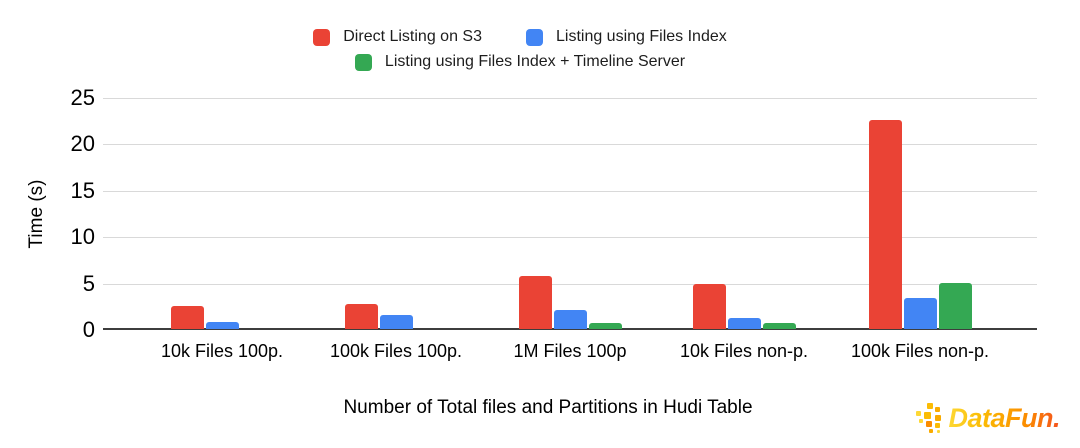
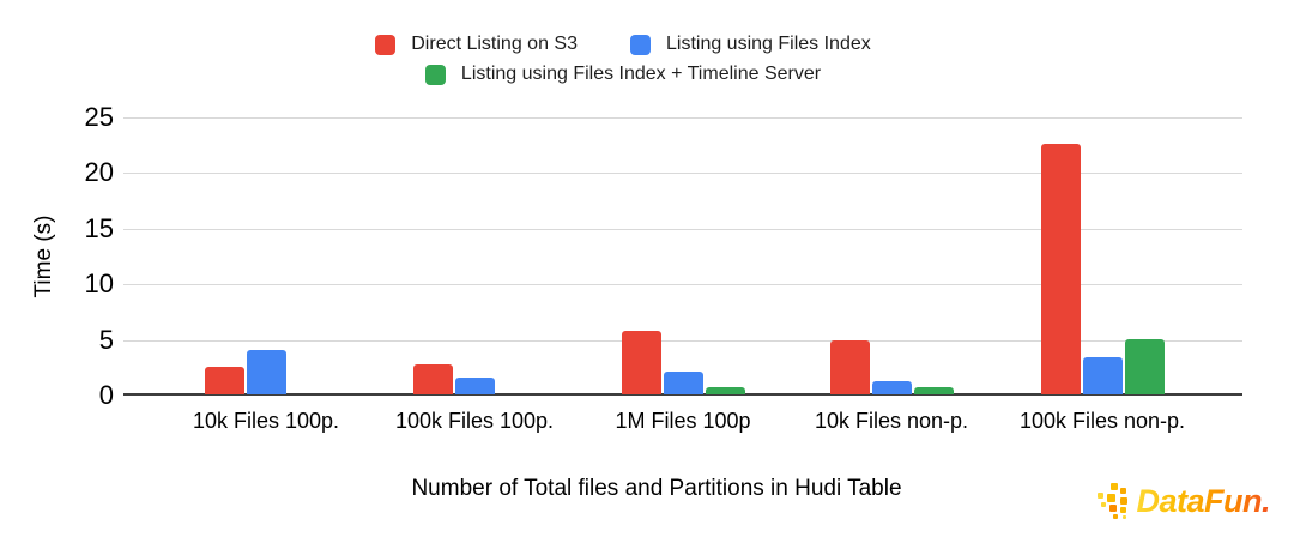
Listing using Files Index/10k Files 100p.: 1 -> 4
